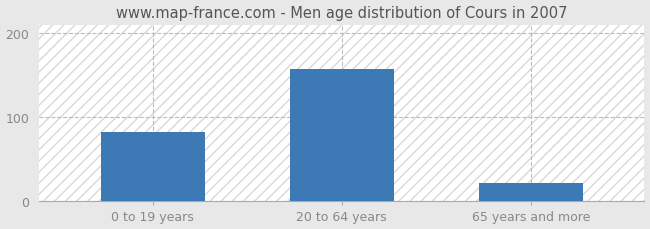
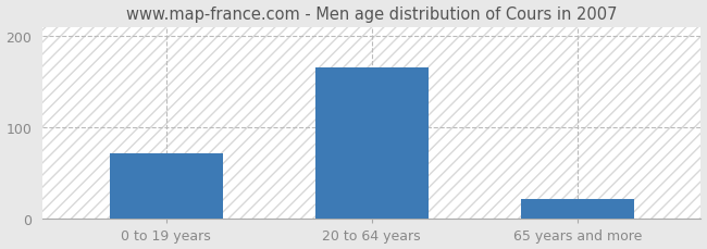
0 to 19 years: 83 -> 72
20 to 64 years: 158 -> 166
